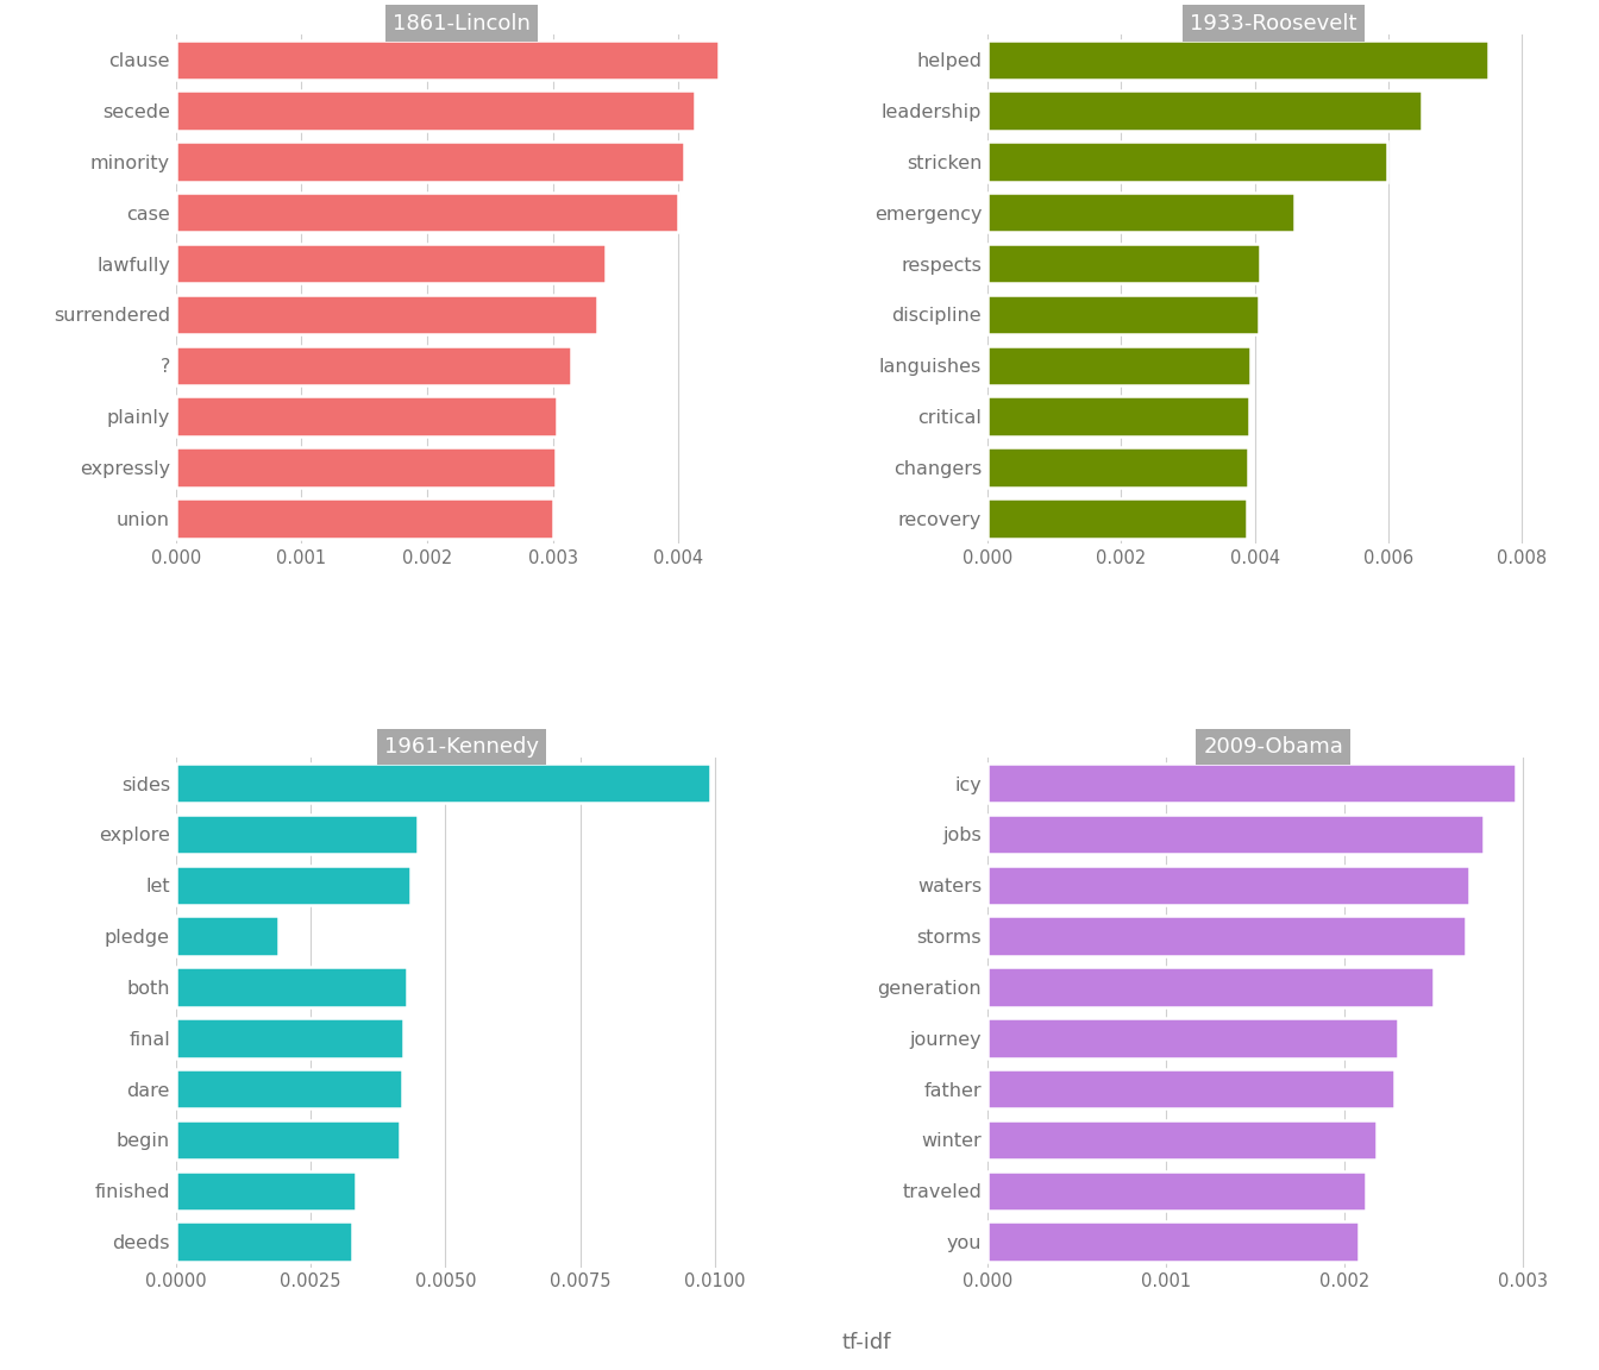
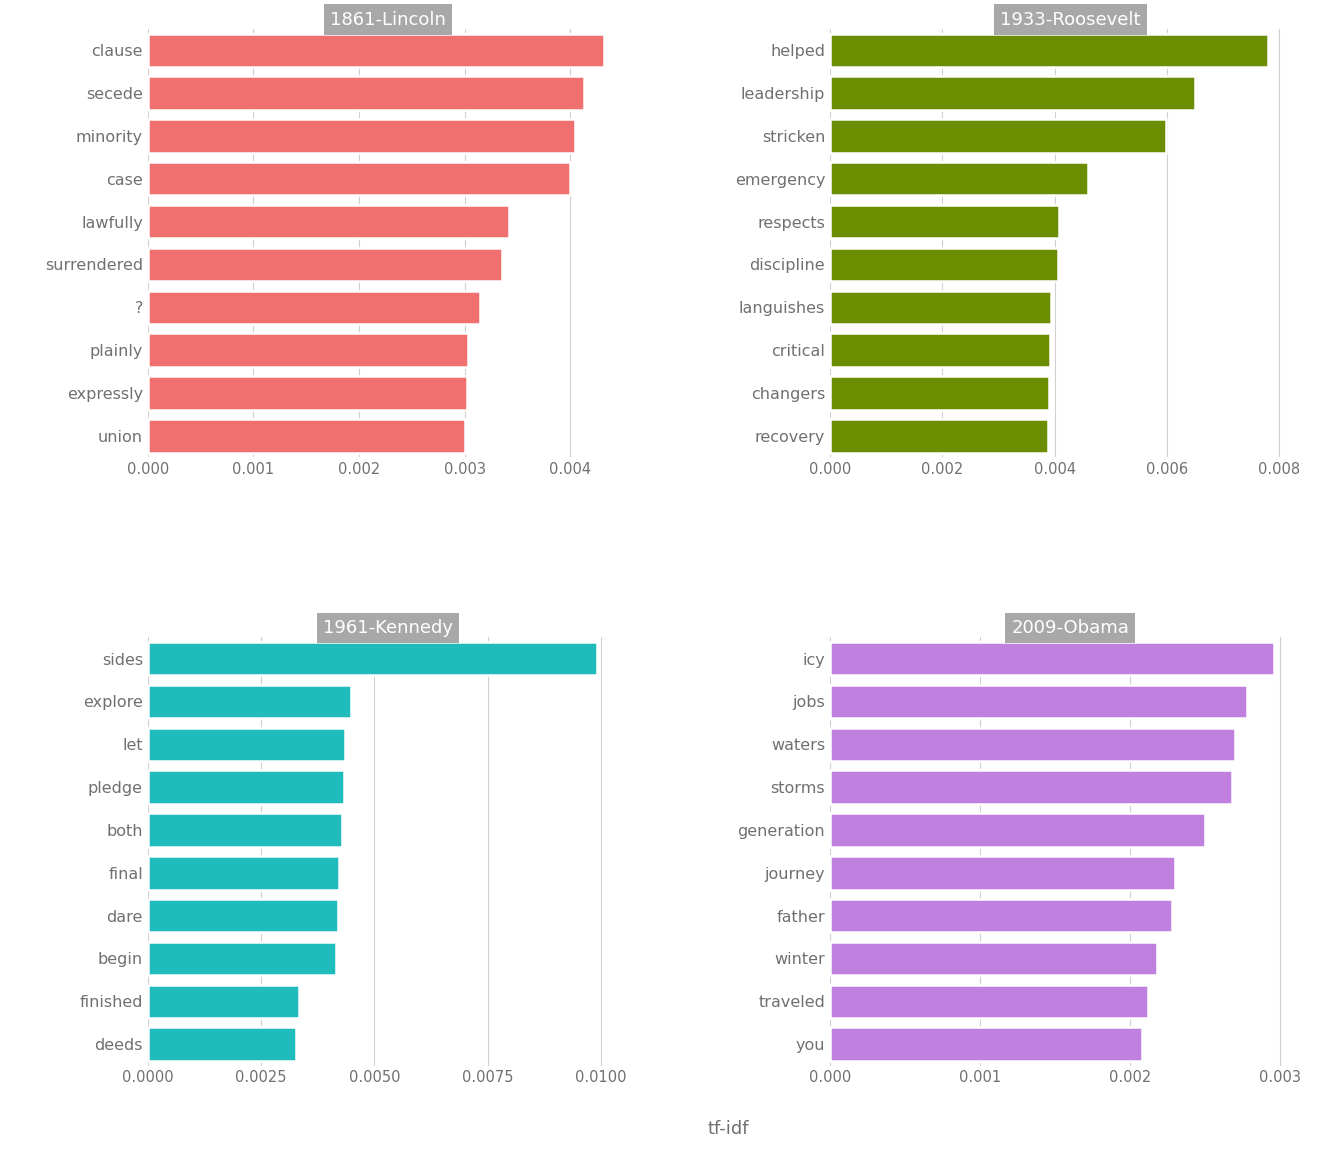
helped: 0.00750 -> 0.00780
pledge: 0.00190 -> 0.00432
